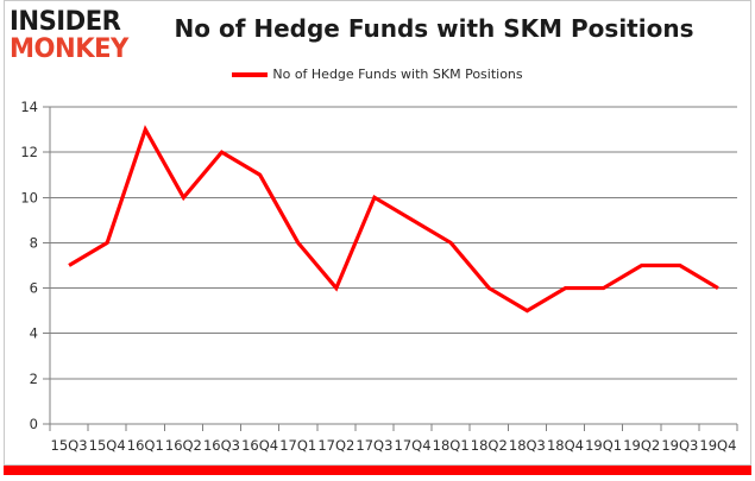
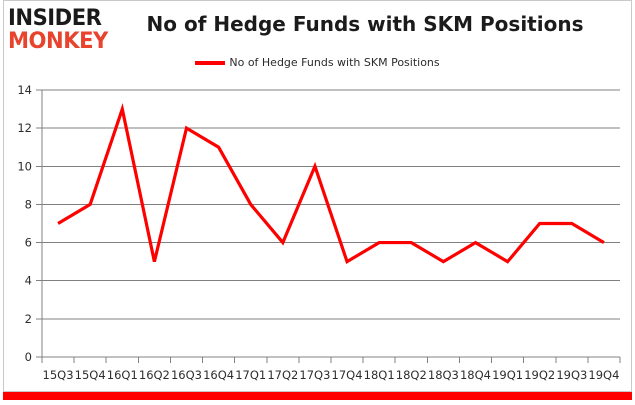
16Q2: 10 -> 5
17Q4: 9 -> 5
18Q1: 8 -> 6
19Q1: 6 -> 5
